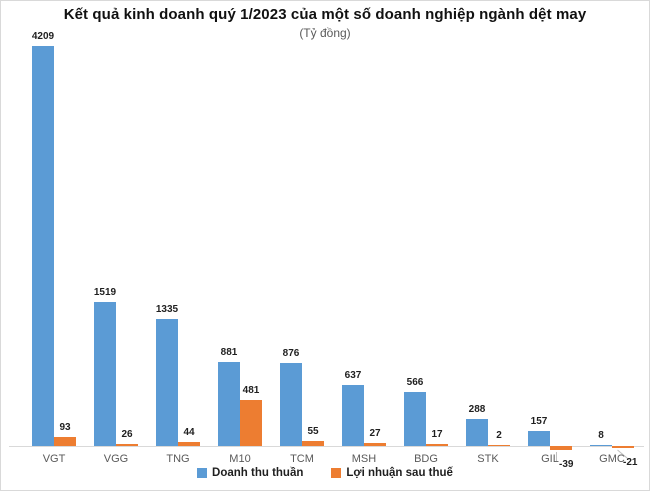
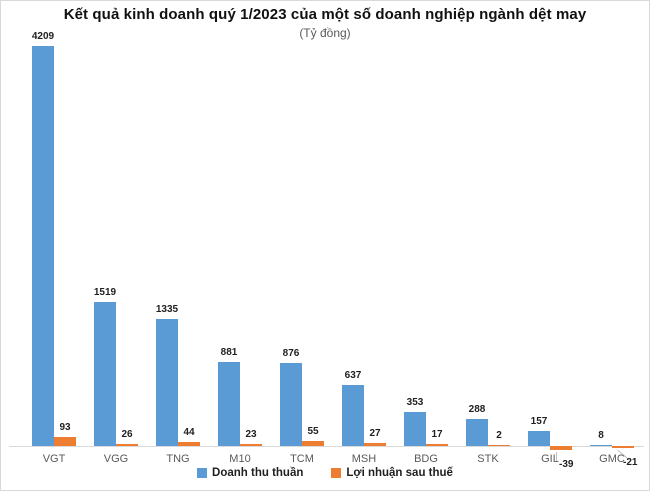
Lợi nhuận sau thuế/M10: 481 -> 23
Doanh thu thuần/BDG: 566 -> 353
